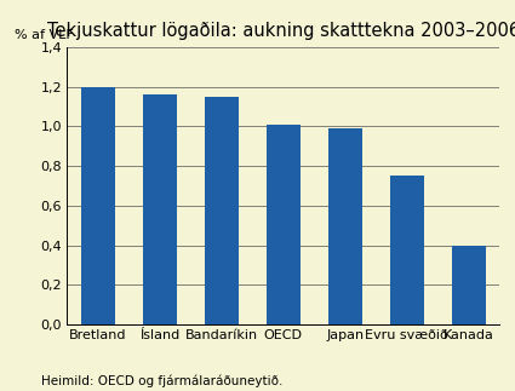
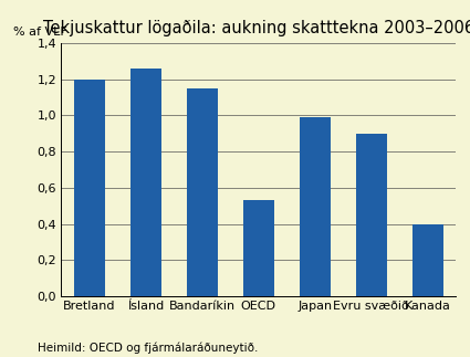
Ísland: 1,16 -> 1,26
OECD: 1,01 -> 0,53
Evru svæðið: 0,75 -> 0,90
